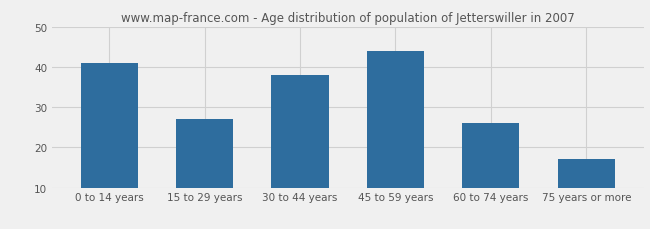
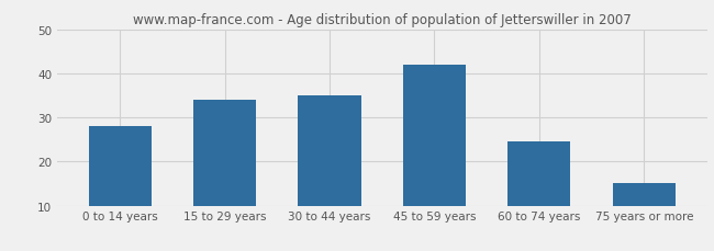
0 to 14 years: 41.0 -> 28.0
15 to 29 years: 27.0 -> 34.0
30 to 44 years: 38.0 -> 35.0
45 to 59 years: 44.0 -> 42.0
60 to 74 years: 26.0 -> 24.5
75 years or more: 17.0 -> 15.0
